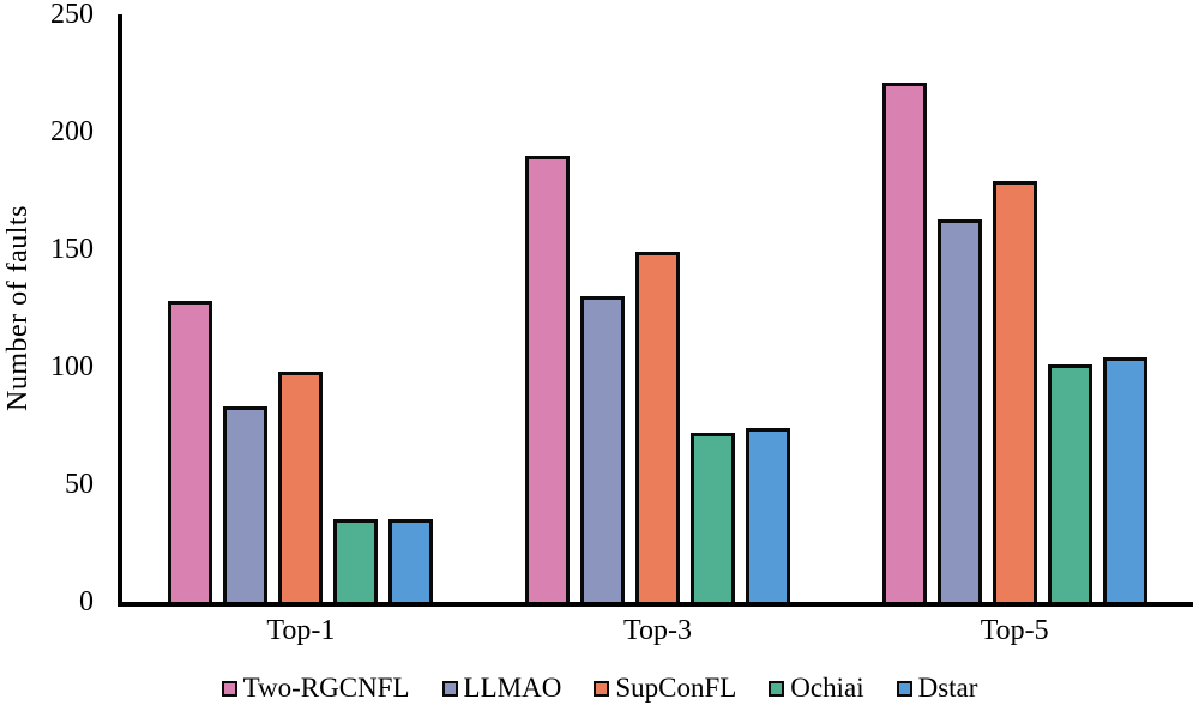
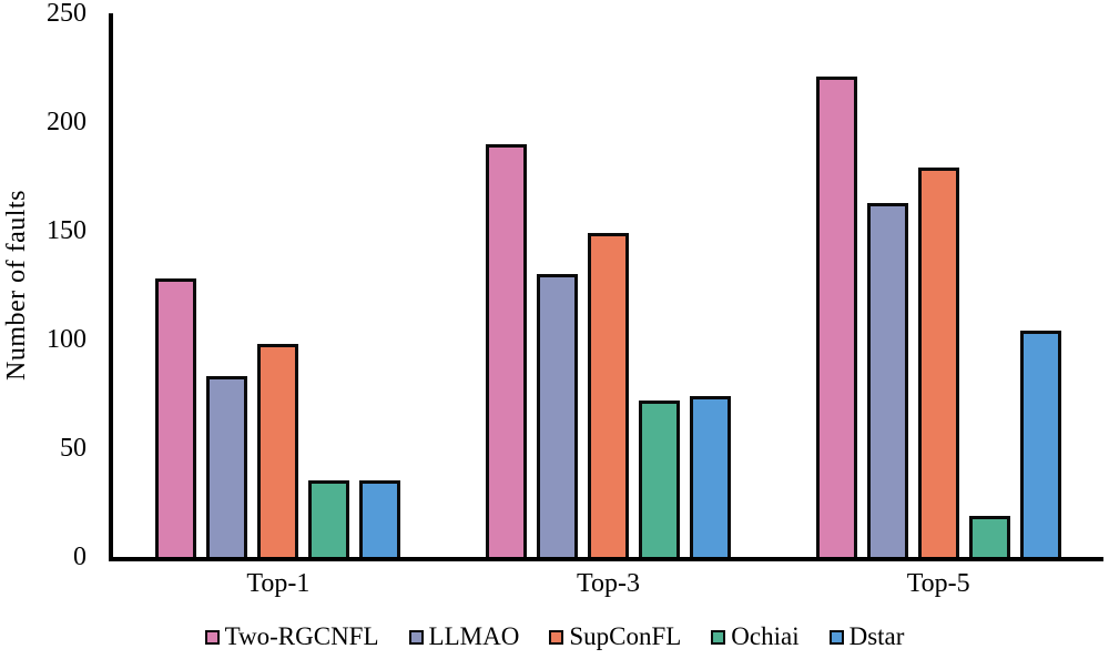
Ochiai/Top-5: 101 -> 19
